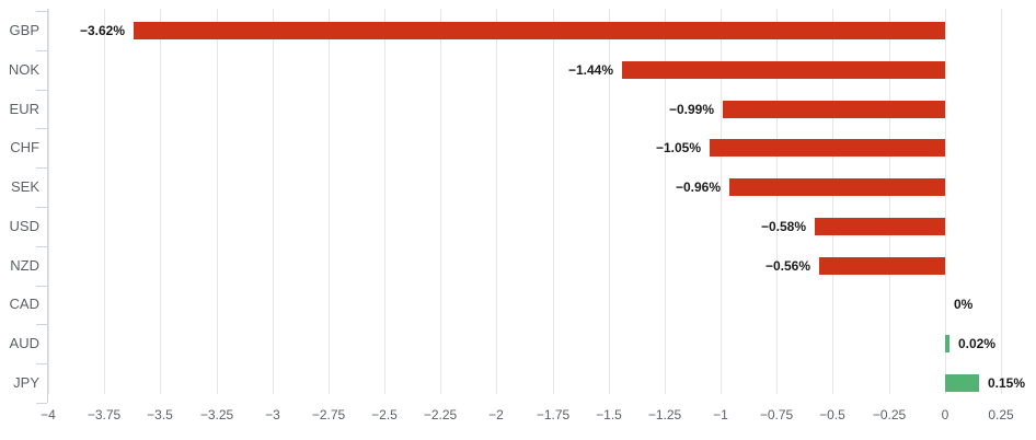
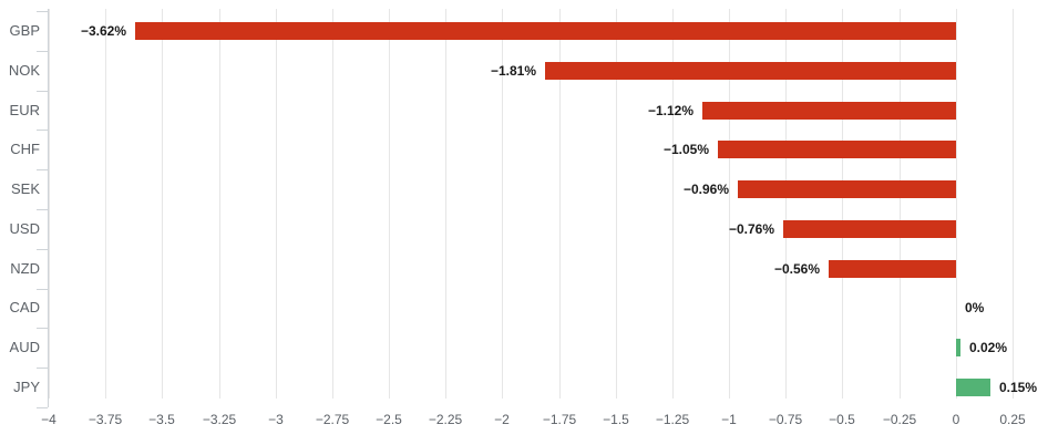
NOK: −1.44% -> −1.81%
EUR: −0.99% -> −1.12%
USD: −0.58% -> −0.76%
